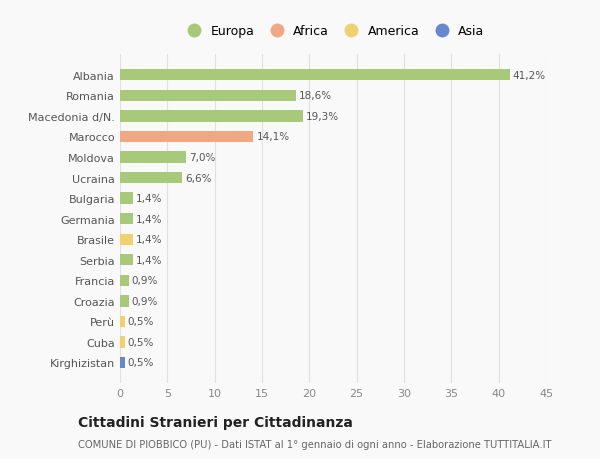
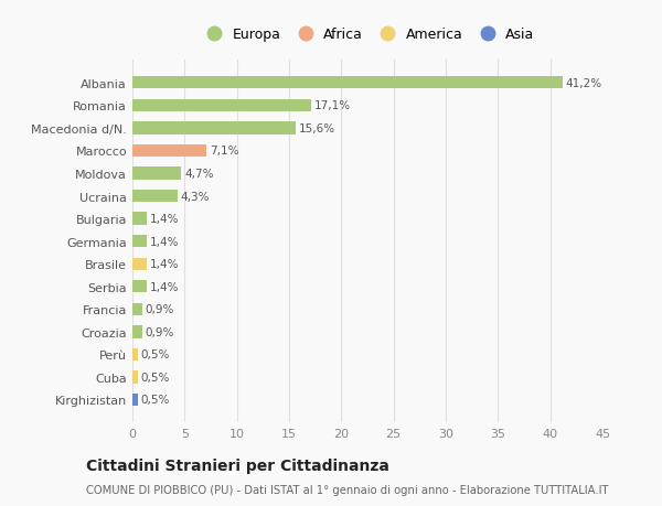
Romania: 18,6% -> 17,1%
Macedonia d/N.: 19,3% -> 15,6%
Marocco: 14,1% -> 7,1%
Moldova: 7,0% -> 4,7%
Ucraina: 6,6% -> 4,3%
